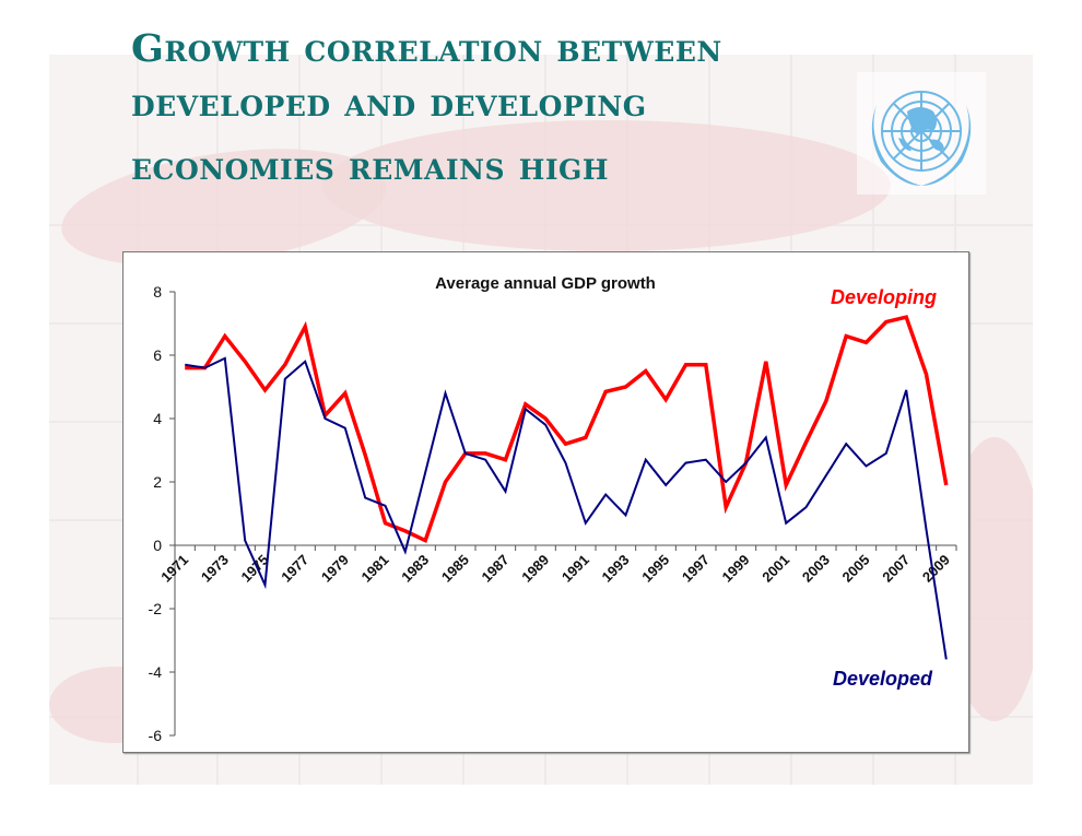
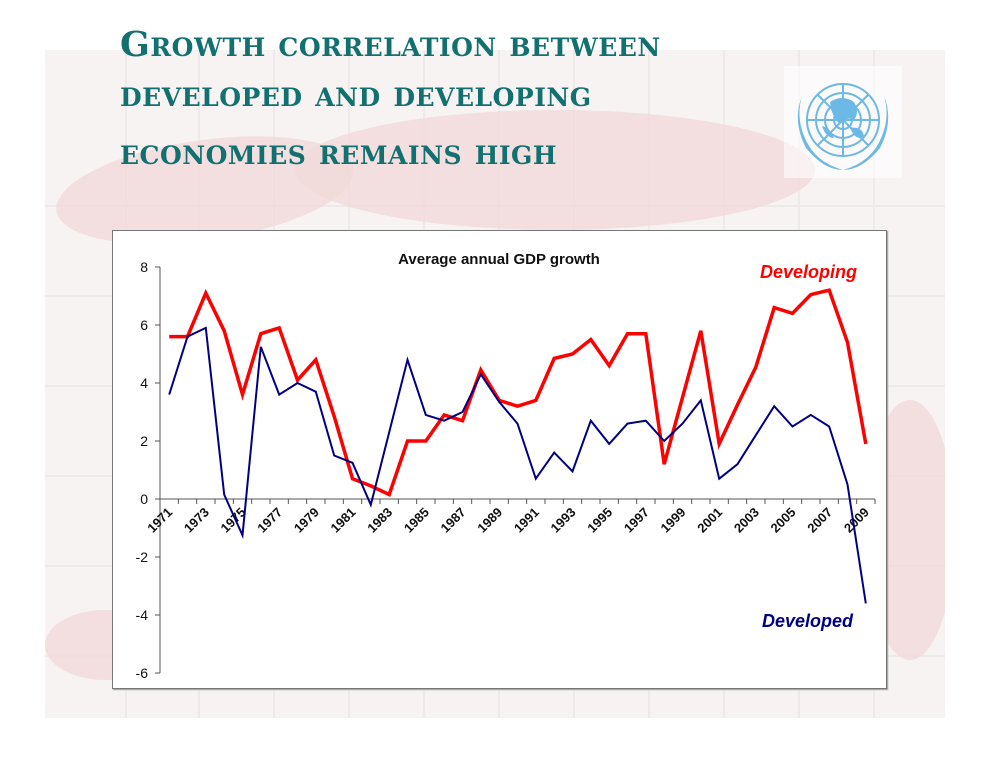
Developed/1971: 5.7 -> 3.6
Developing/1973: 6.6 -> 7.1
Developing/1975: 4.9 -> 3.6
Developing/1977: 6.9 -> 5.9
Developed/1977: 5.8 -> 3.6
Developing/1985: 2.9 -> 2.0
Developed/1987: 1.7 -> 3.0
Developing/1989: 4.0 -> 3.4
Developed/1989: 3.8 -> 3.4
Developing/1999: 2.6 -> 3.5
Developed/2007: 4.9 -> 2.5
